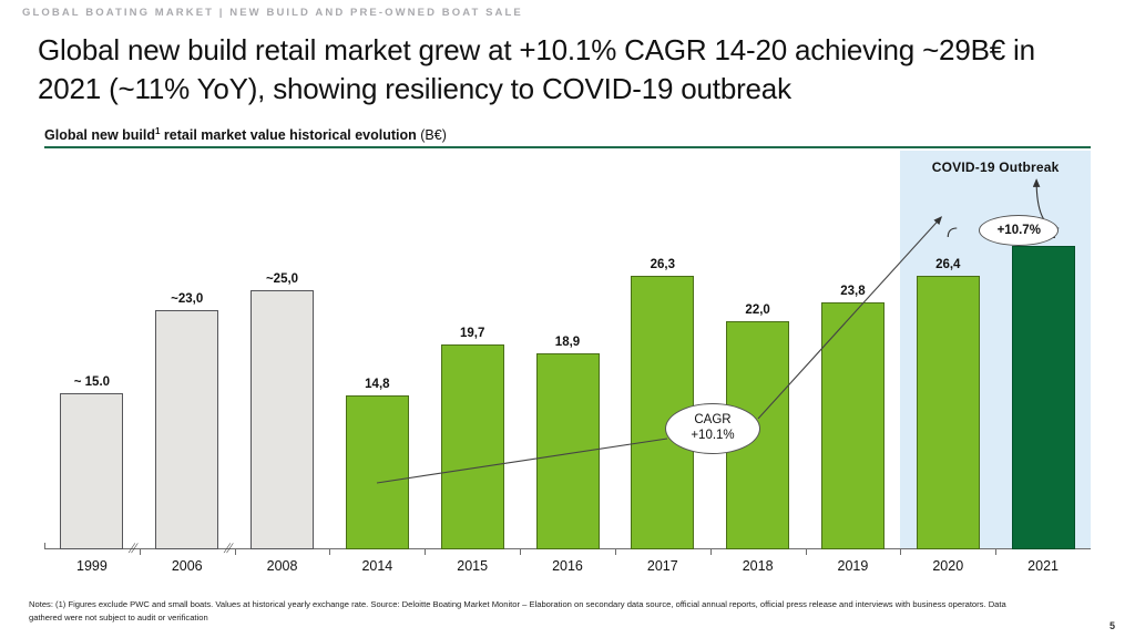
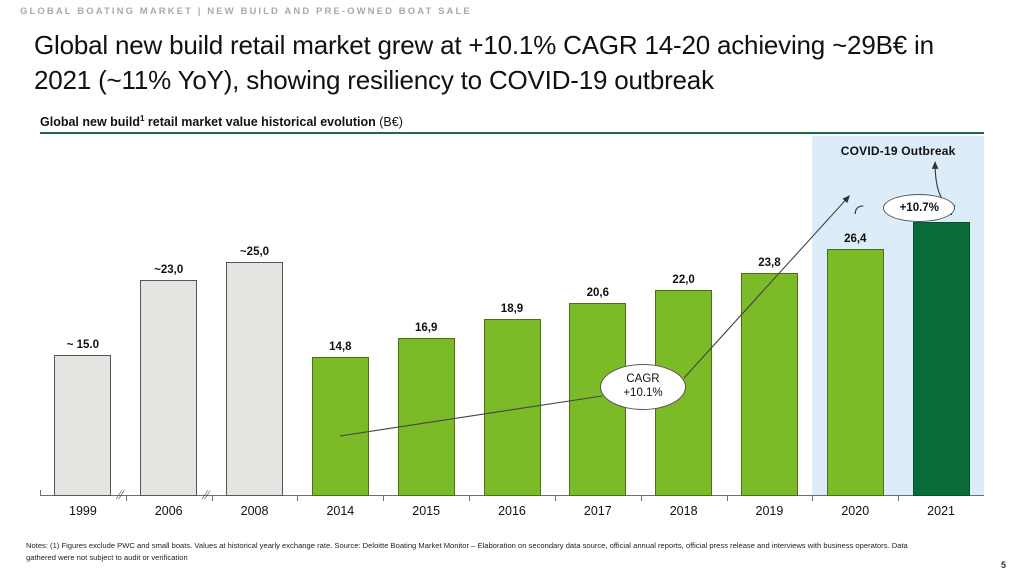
2015: 19,7 -> 16,9
2017: 26,3 -> 20,6
